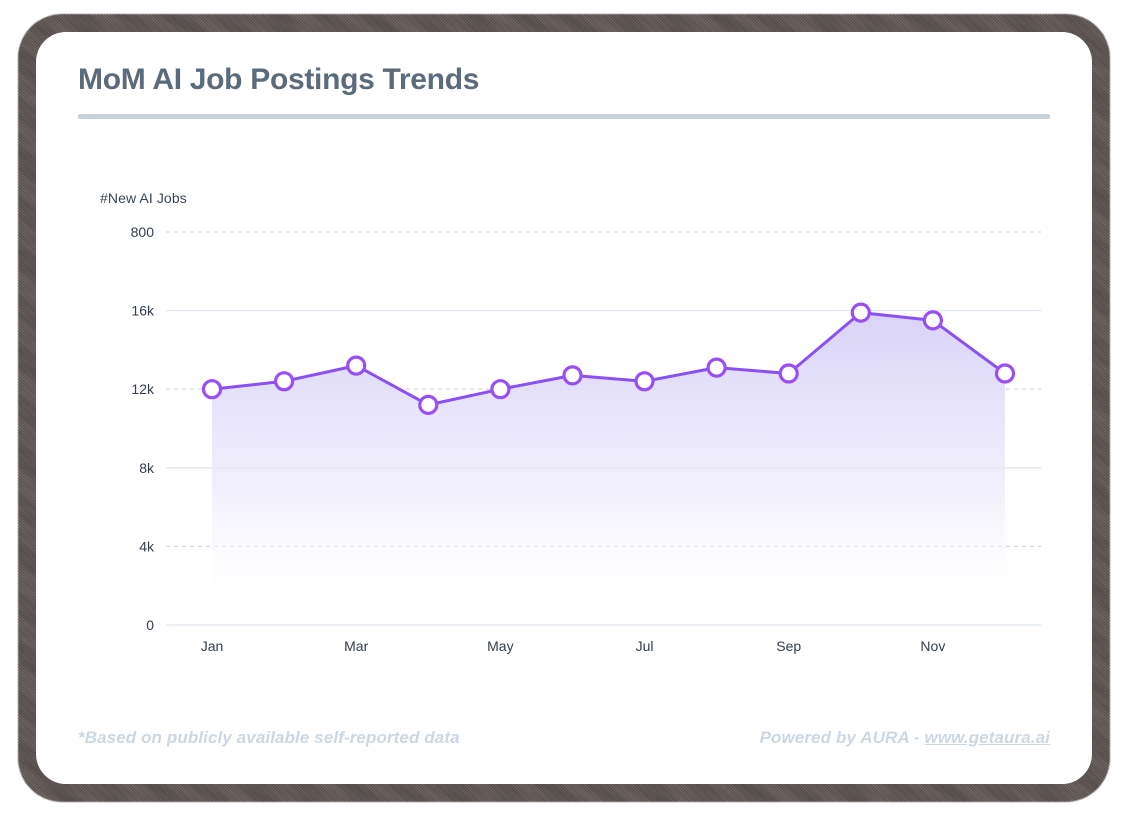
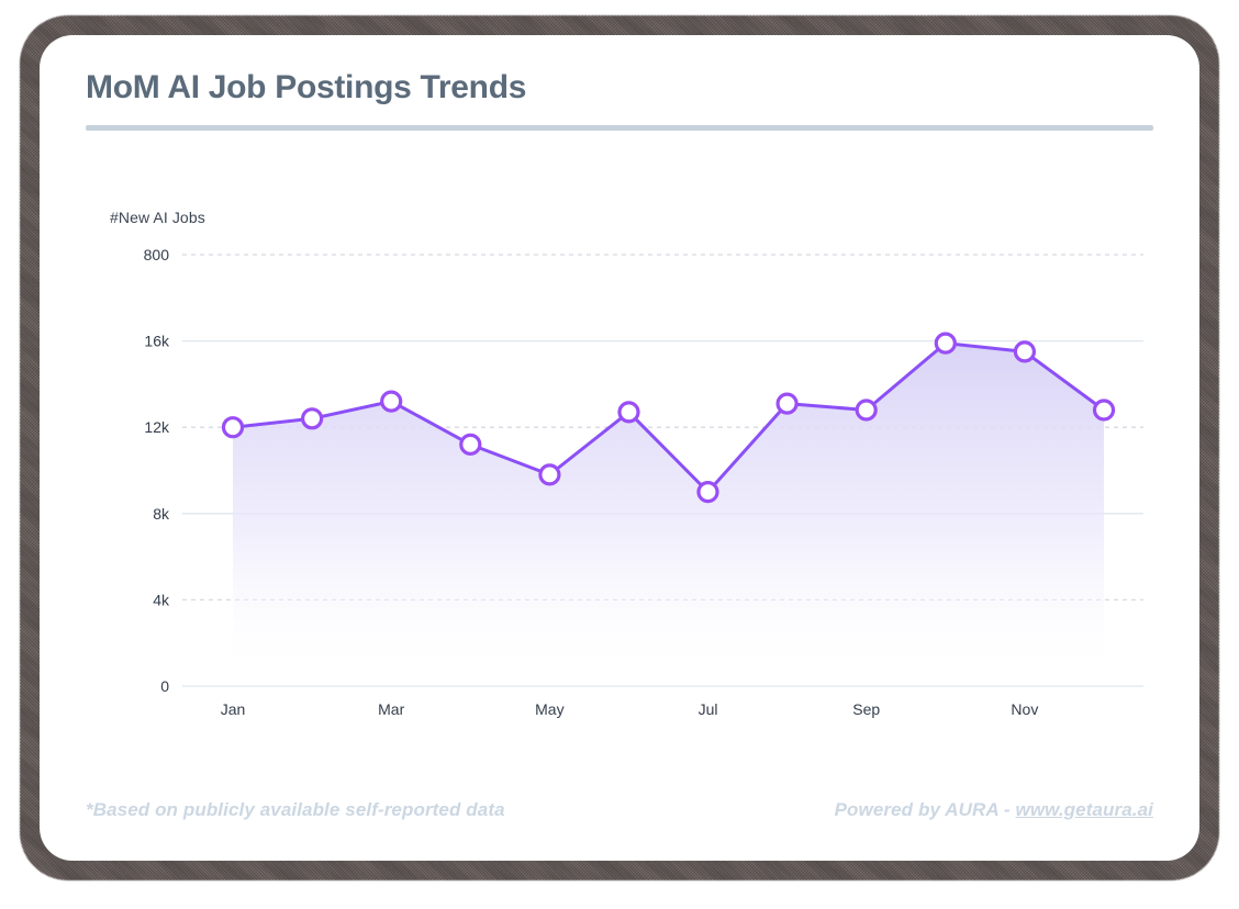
May: 12.0k -> 9.8k
Jul: 12.4k -> 9.0k
